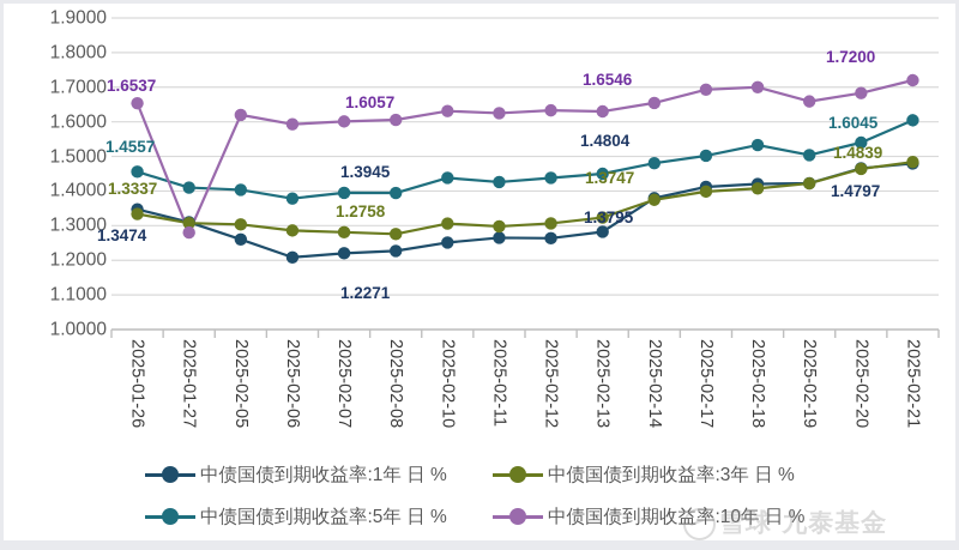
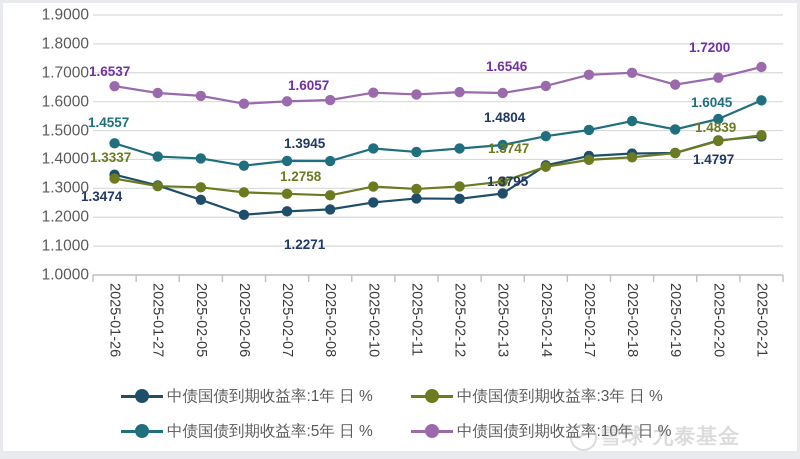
中债国债到期收益率:10年 日 %/2025-01-27: 1.28 -> 1.63
